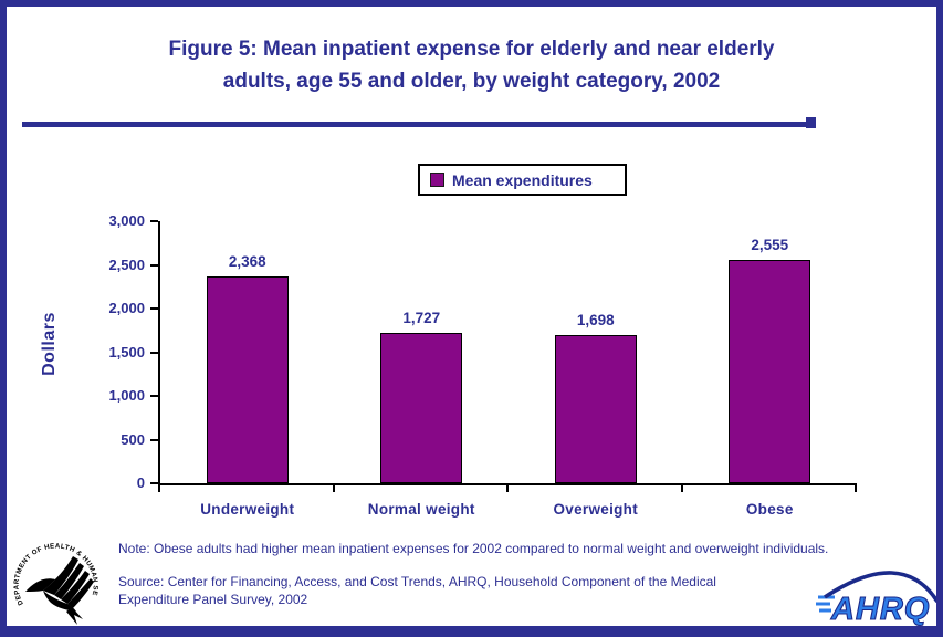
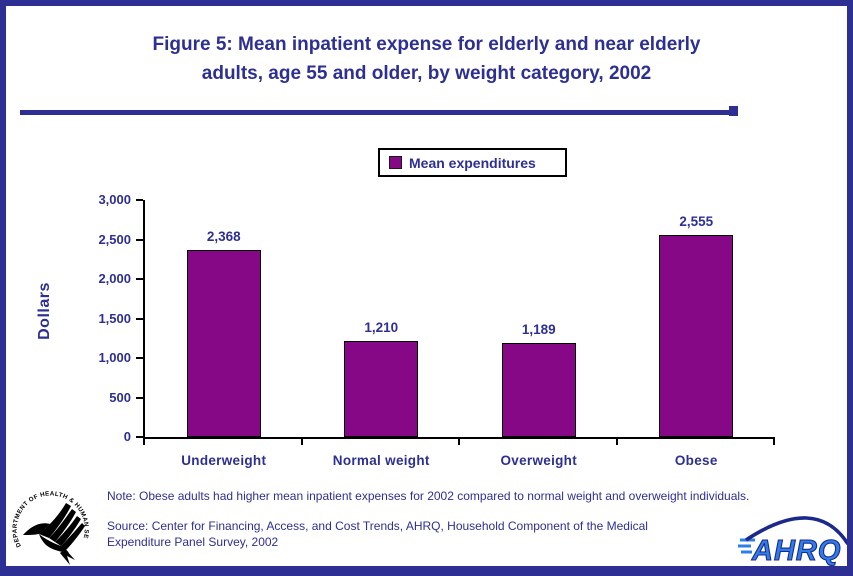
Normal weight: 1,727 -> 1,210
Overweight: 1,698 -> 1,189
